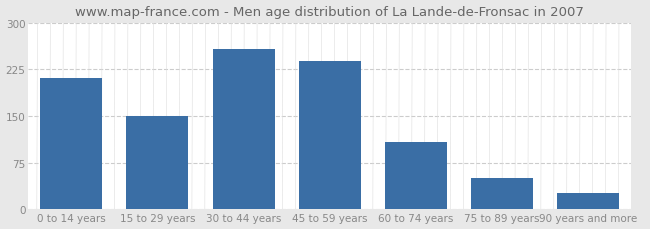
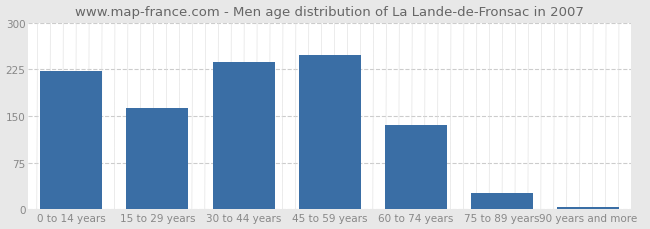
0 to 14 years: 212 -> 222
15 to 29 years: 150 -> 163
30 to 44 years: 258 -> 237
45 to 59 years: 238 -> 248
60 to 74 years: 108 -> 135
75 to 89 years: 50 -> 27
90 years and more: 26 -> 3
